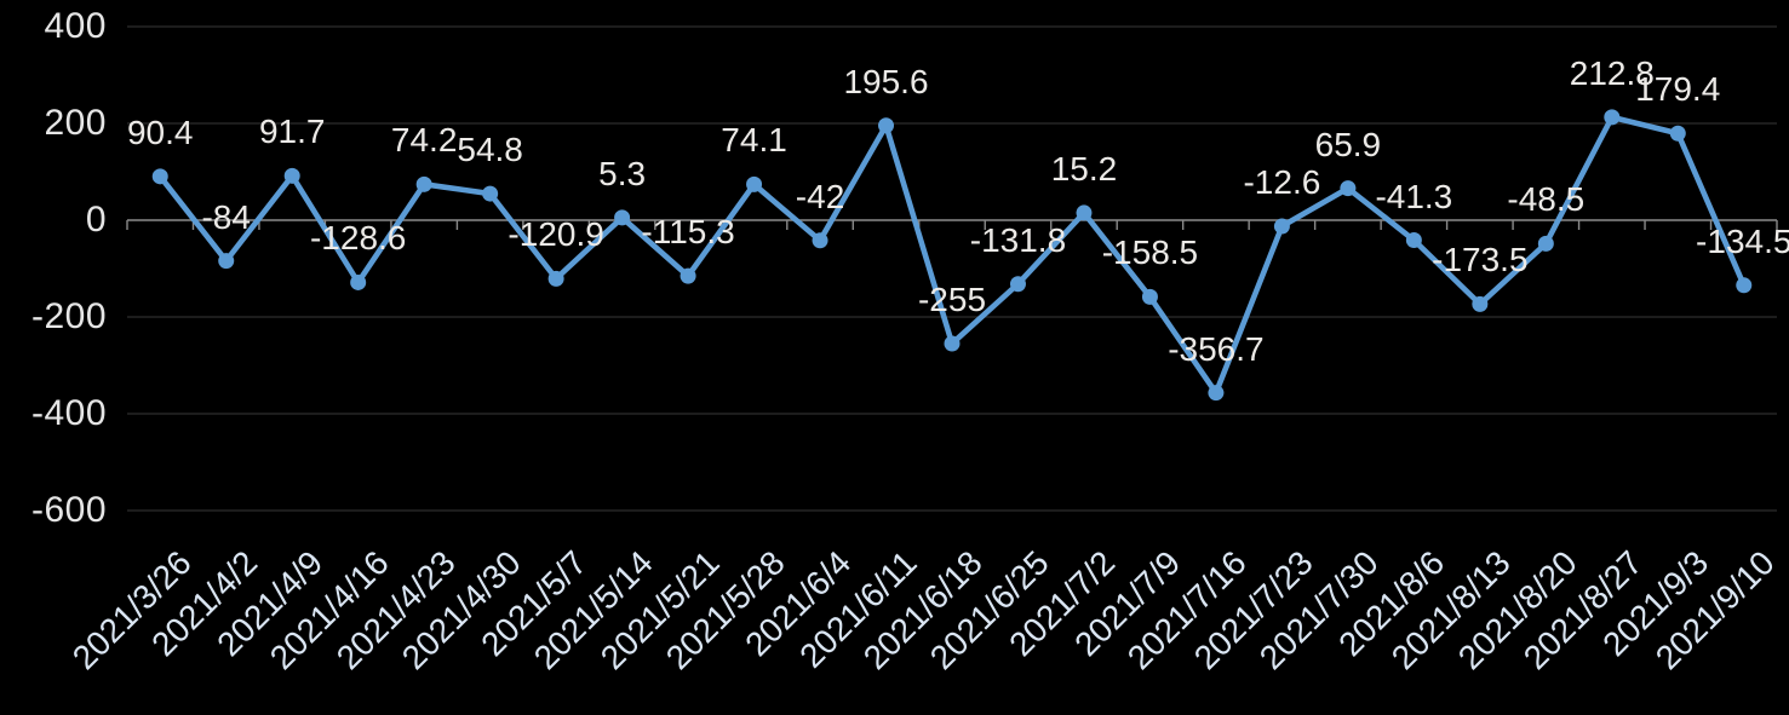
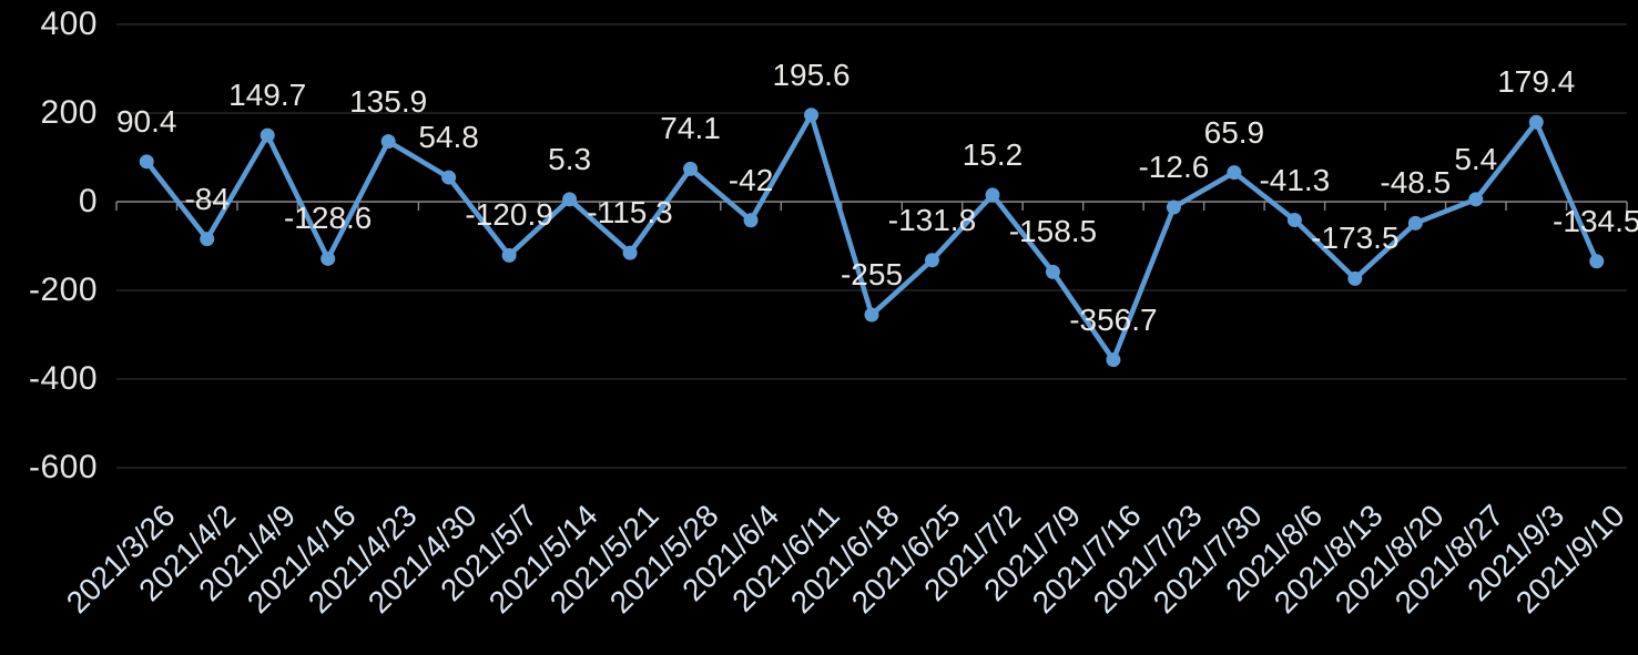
2021/4/9: 91.7 -> 149.7
2021/4/23: 74.2 -> 135.9
2021/8/27: 212.8 -> 5.4
